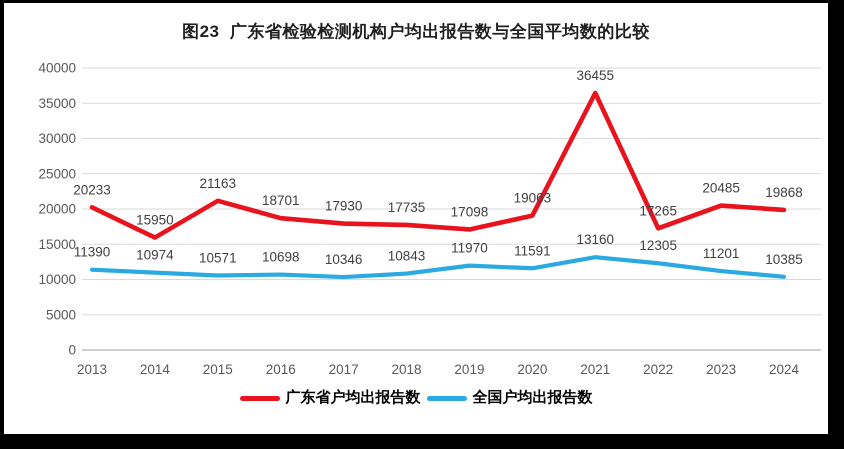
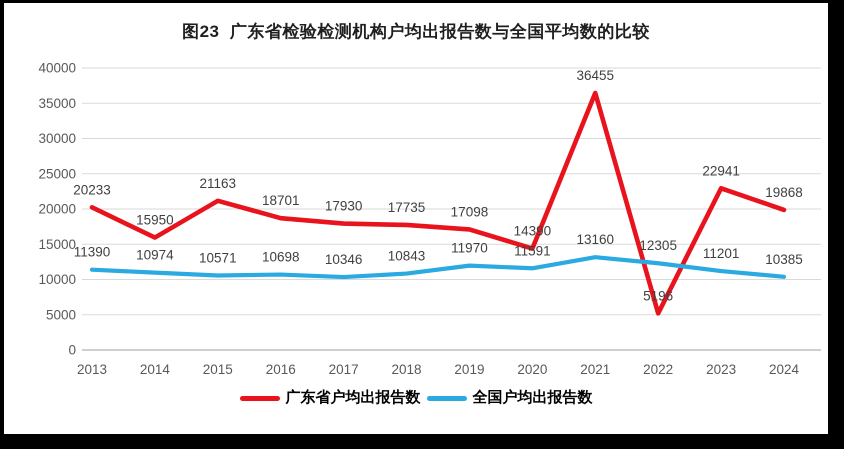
广东省户均出报告数/2020: 19063 -> 14390
广东省户均出报告数/2022: 17265 -> 5196
广东省户均出报告数/2023: 20485 -> 22941
